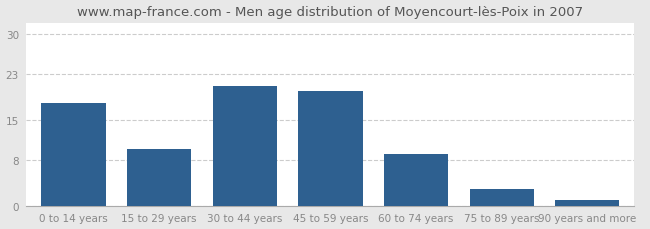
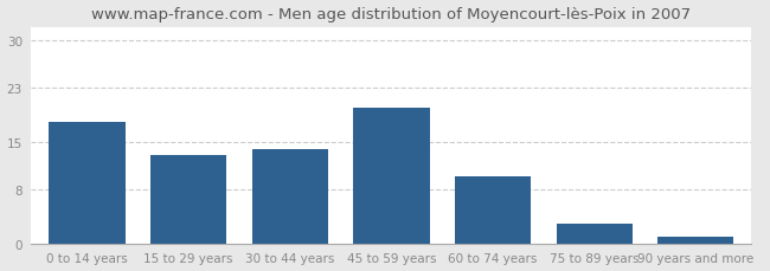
15 to 29 years: 10 -> 13
30 to 44 years: 21 -> 14
60 to 74 years: 9 -> 10
